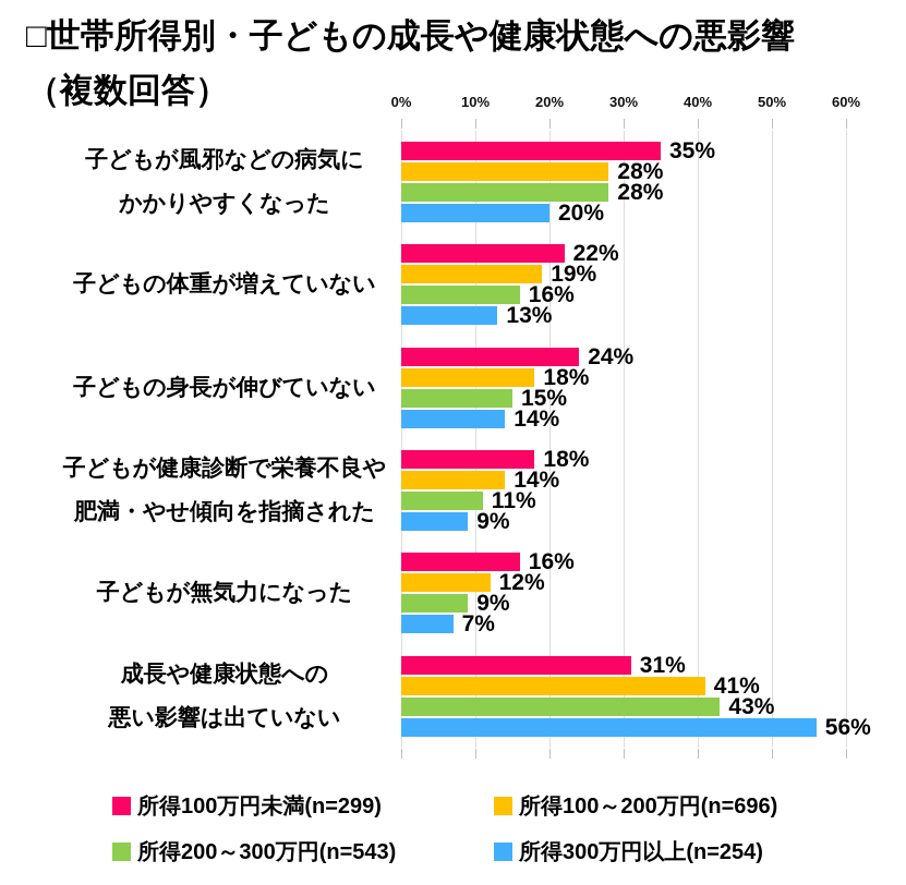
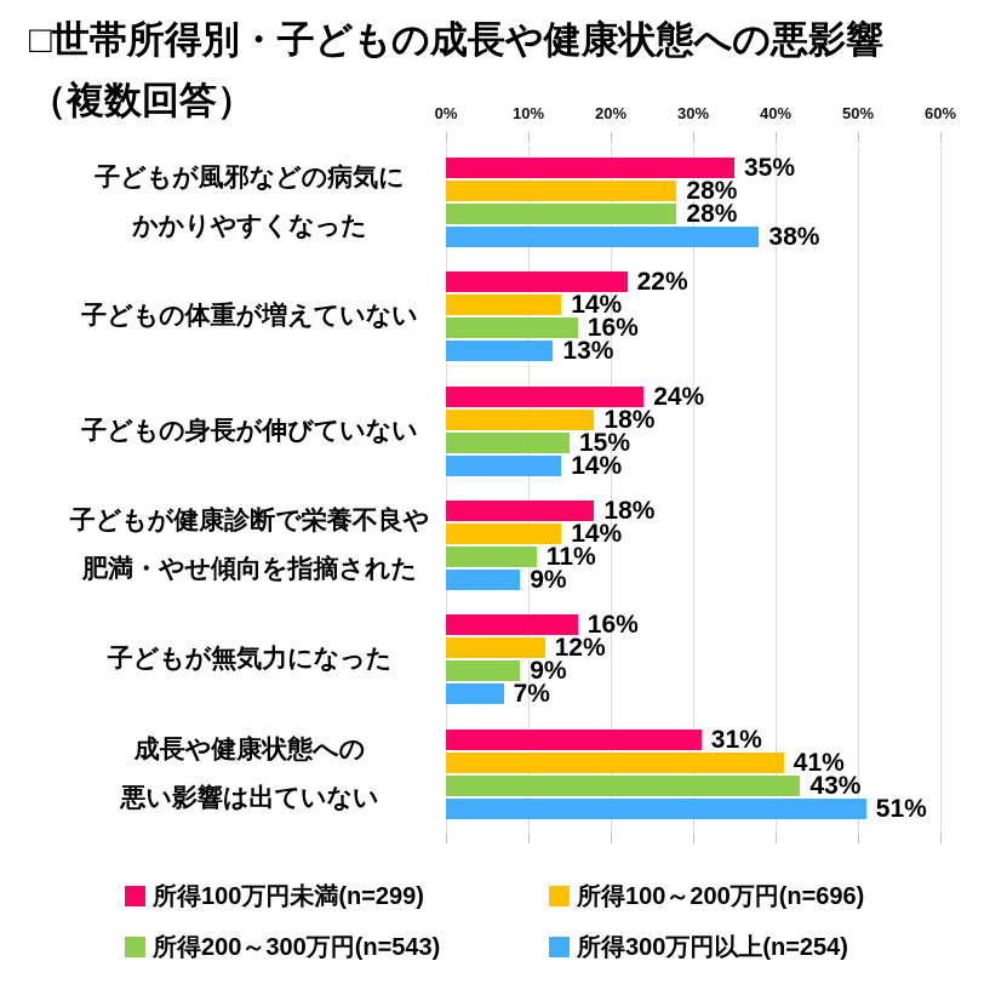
所得300万円以上(n=254)/子どもが風邪などの病気にかかりやすくなった: 20% -> 38%
所得100～200万円(n=696)/子どもの体重が増えていない: 19% -> 14%
所得300万円以上(n=254)/成長や健康状態への悪い影響は出ていない: 56% -> 51%
